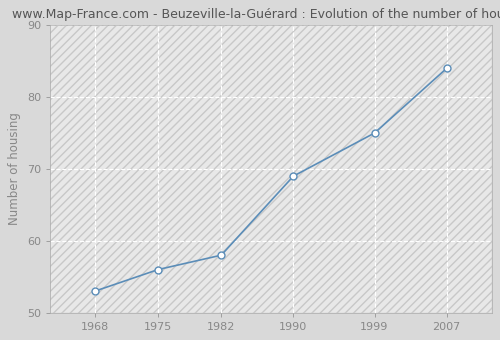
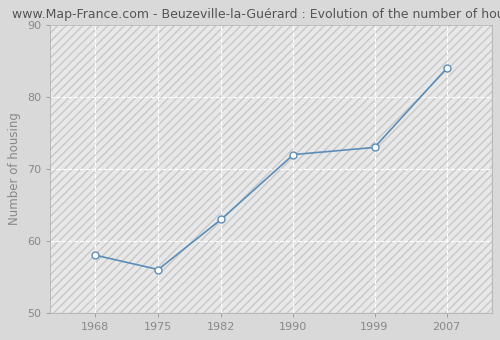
1968: 53 -> 58
1982: 58 -> 63
1990: 69 -> 72
1999: 75 -> 73
